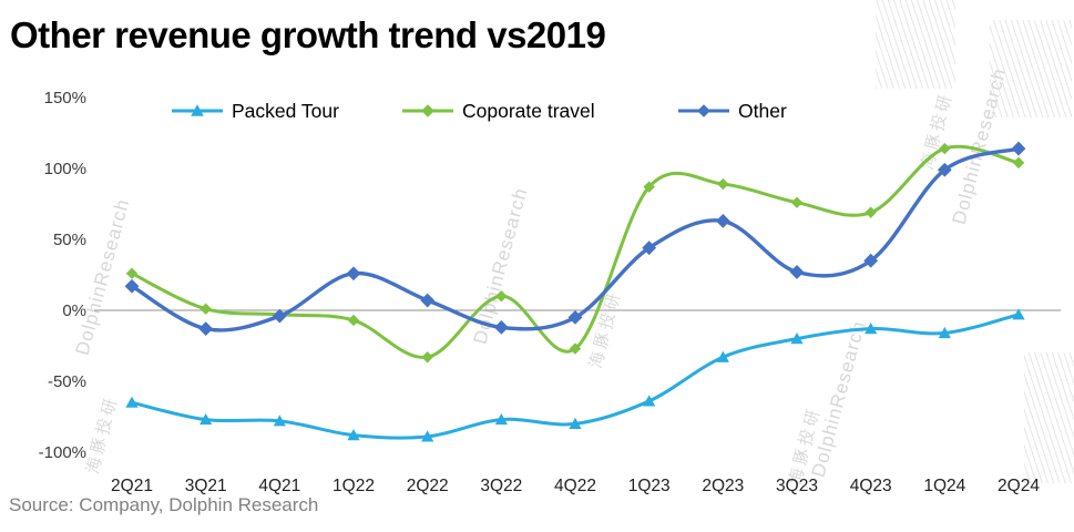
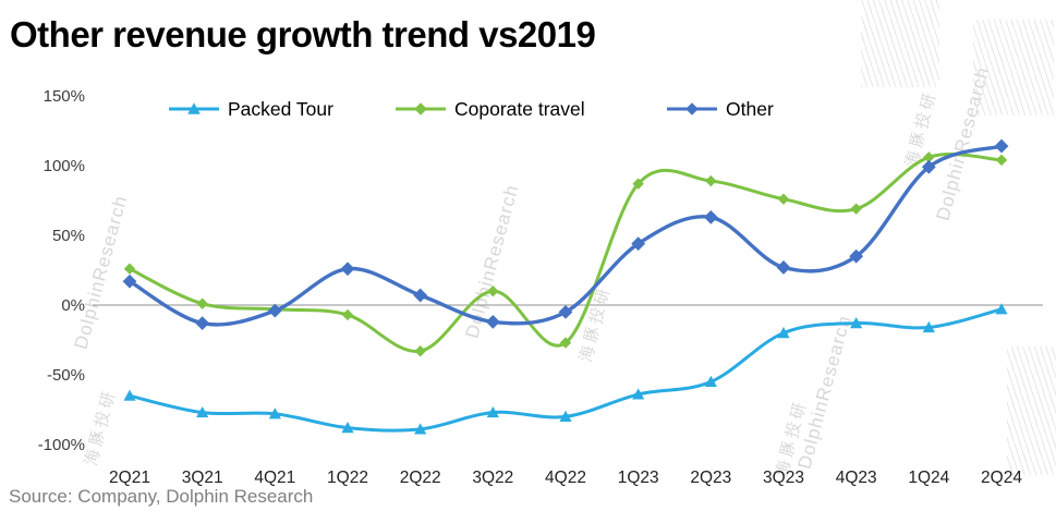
Packed Tour/2Q23: -33% -> -55%
Coporate travel/1Q24: 114% -> 106%
